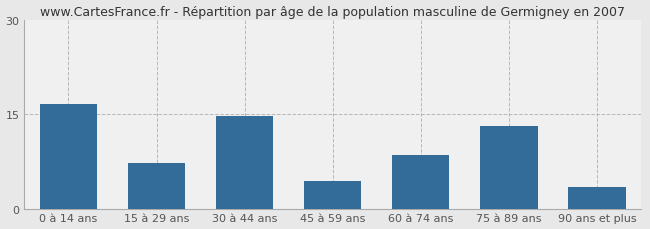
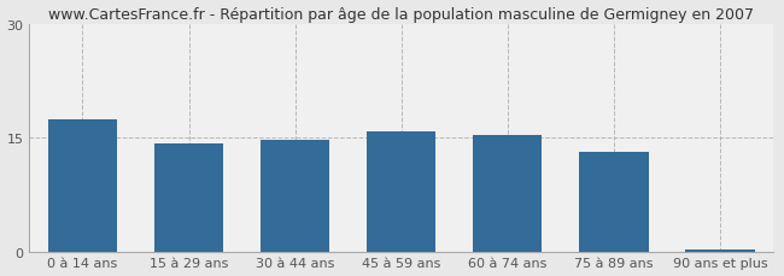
0 à 14 ans: 16.6 -> 17.5
15 à 29 ans: 7.2 -> 14.3
45 à 59 ans: 4.4 -> 15.9
60 à 74 ans: 8.6 -> 15.4
90 ans et plus: 3.4 -> 0.3
